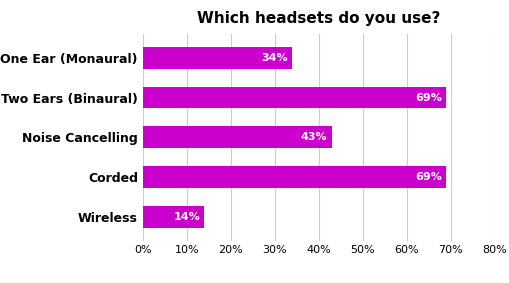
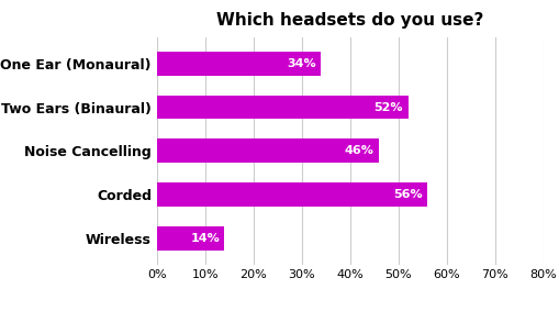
Two Ears (Binaural): 69% -> 52%
Noise Cancelling: 43% -> 46%
Corded: 69% -> 56%
